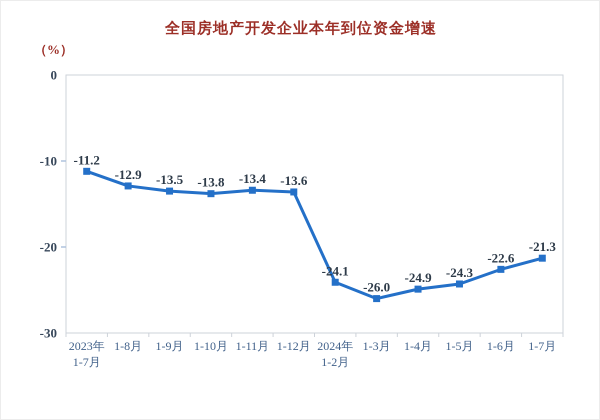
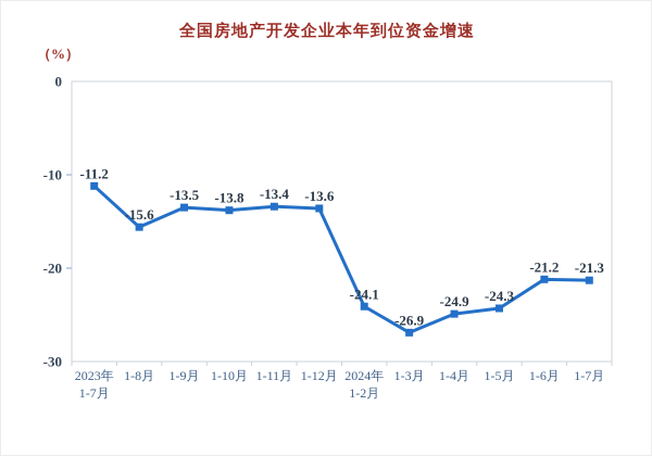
1-8月: -12.9 -> -15.6
1-3月: -26.0 -> -26.9
1-6月: -22.6 -> -21.2
